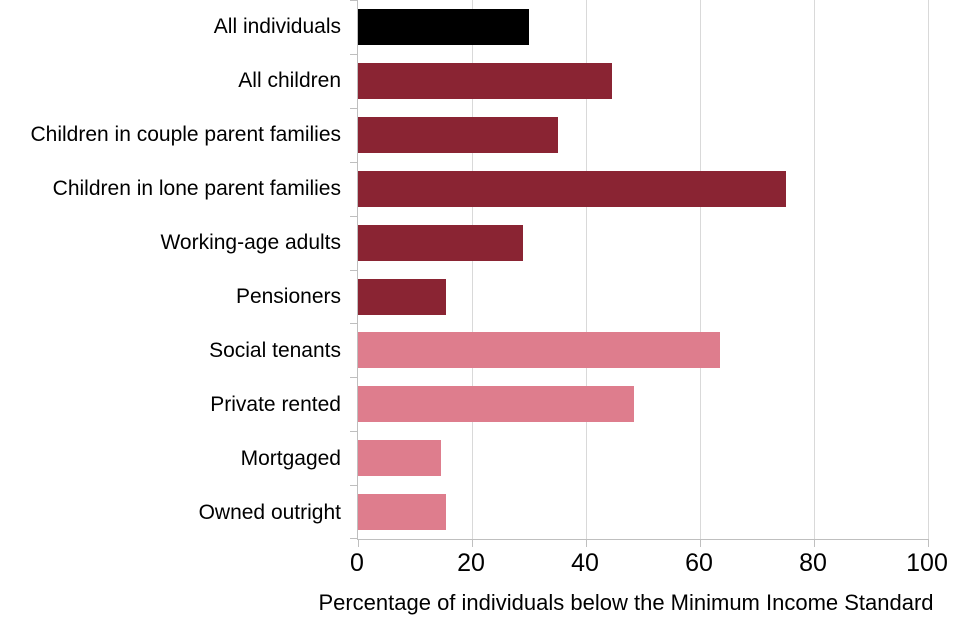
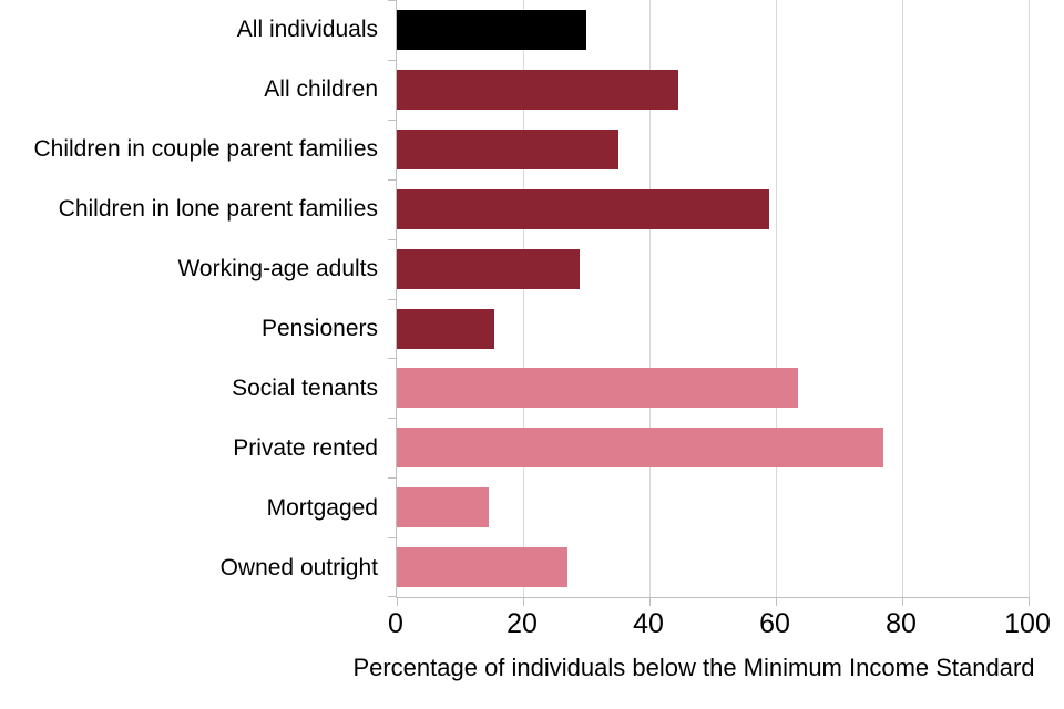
Children in lone parent families: 75 -> 59
Private rented: 48 -> 77
Owned outright: 16 -> 27
